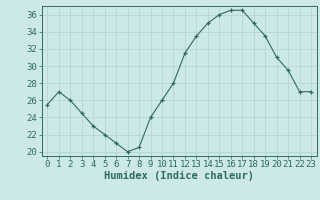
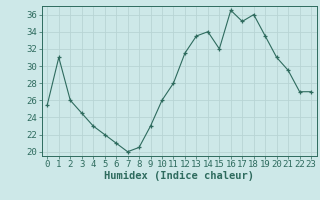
1: 27.0 -> 31.0
9: 24.0 -> 23.0
14: 35.0 -> 34.0
15: 36.0 -> 32.0
17: 36.5 -> 35.2
18: 35.0 -> 36.0
